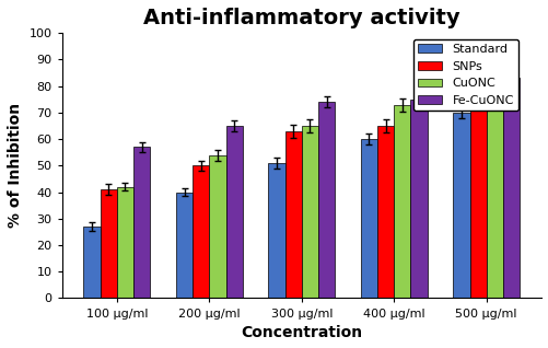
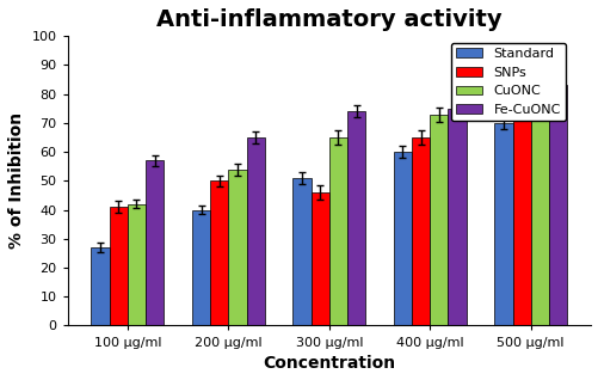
SNPs/300 μg/ml: 63 -> 46
